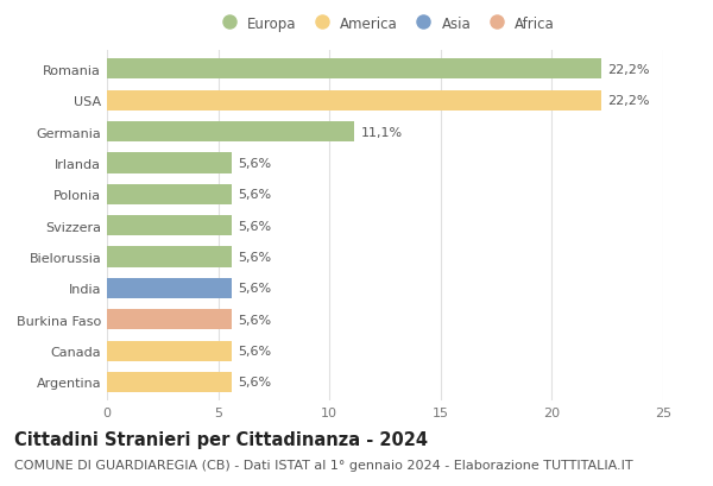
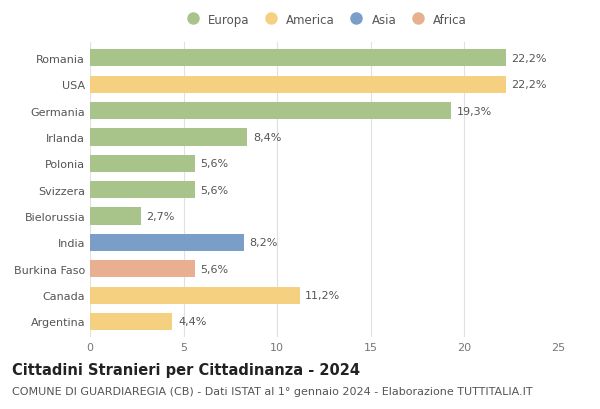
Germania: 11,1% -> 19,3%
Irlanda: 5,6% -> 8,4%
Bielorussia: 5,6% -> 2,7%
India: 5,6% -> 8,2%
Canada: 5,6% -> 11,2%
Argentina: 5,6% -> 4,4%
